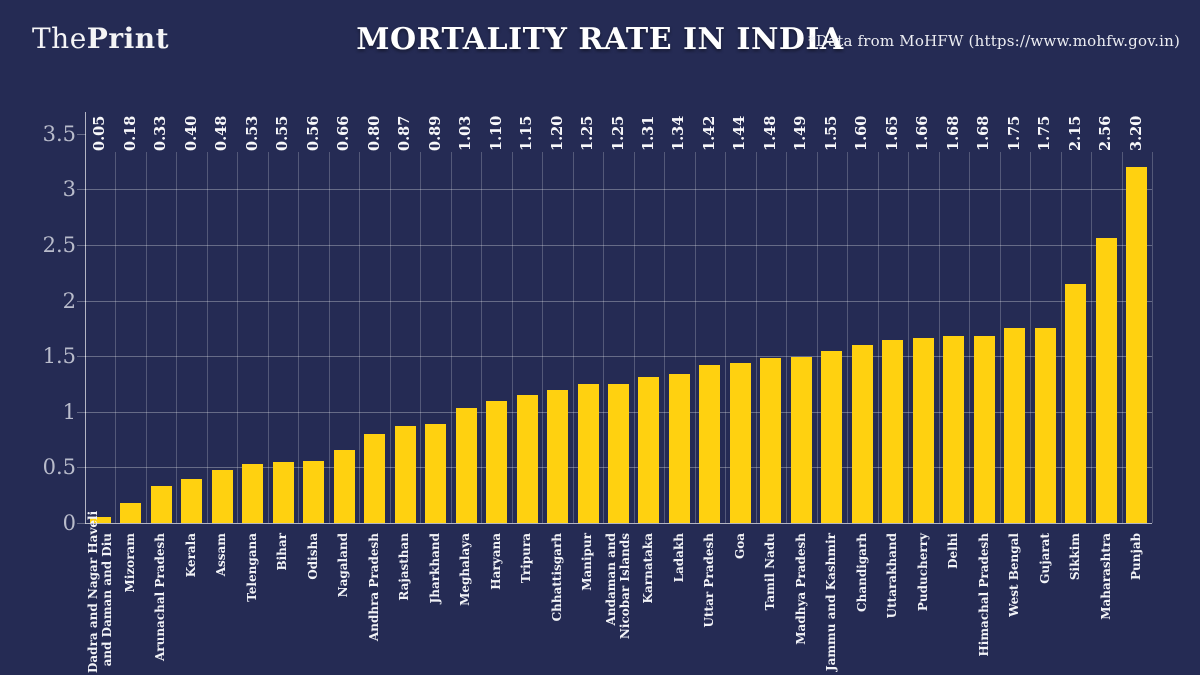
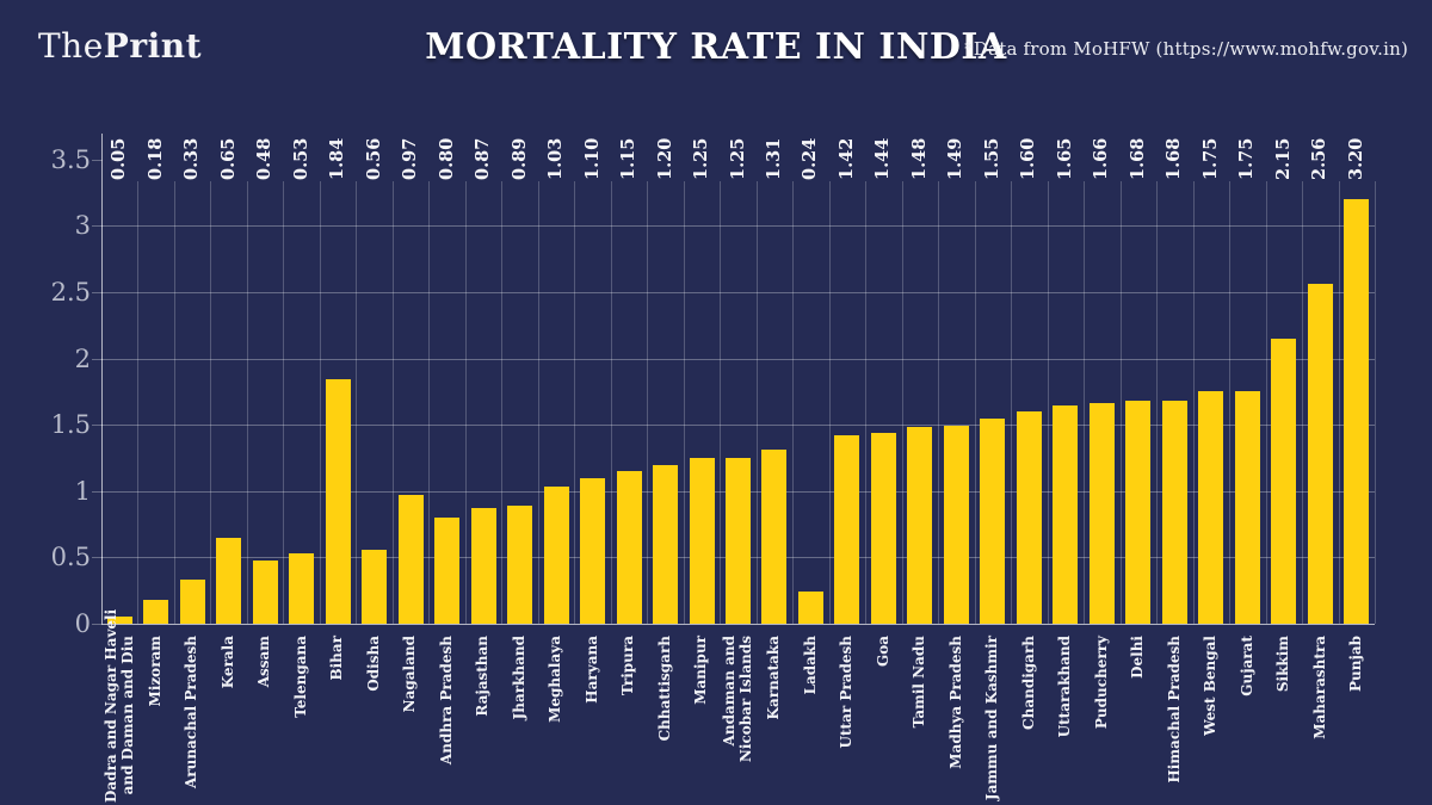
Kerala: 0.40 -> 0.65
Bihar: 0.55 -> 1.84
Nagaland: 0.66 -> 0.97
Ladakh: 1.34 -> 0.24
